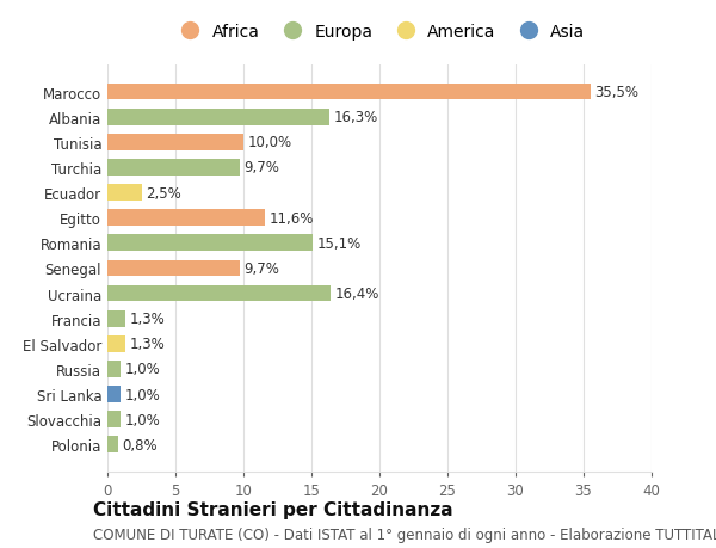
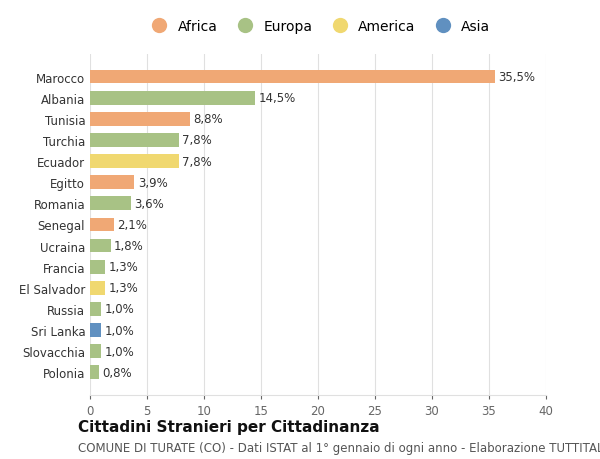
Albania: 16,3% -> 14,5%
Tunisia: 10,0% -> 8,8%
Turchia: 9,7% -> 7,8%
Ecuador: 2,5% -> 7,8%
Egitto: 11,6% -> 3,9%
Romania: 15,1% -> 3,6%
Senegal: 9,7% -> 2,1%
Ucraina: 16,4% -> 1,8%
